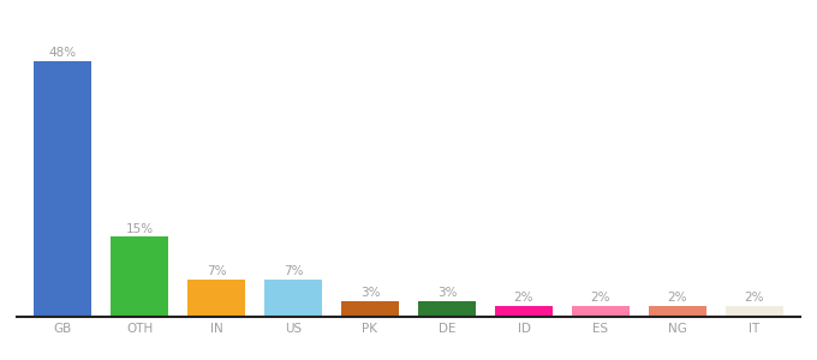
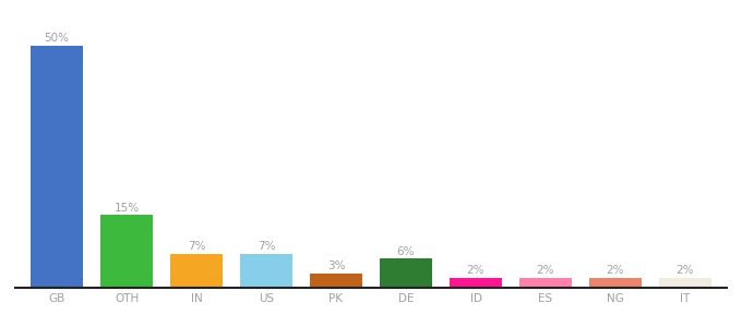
GB: 48% -> 50%
DE: 3% -> 6%
